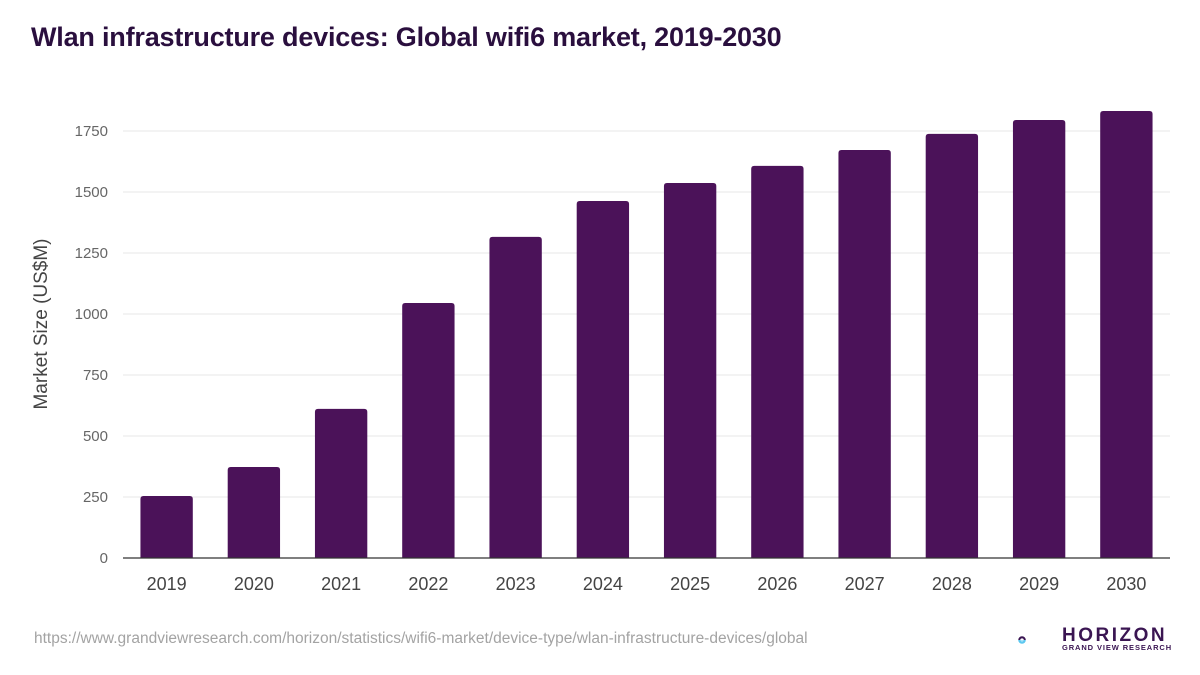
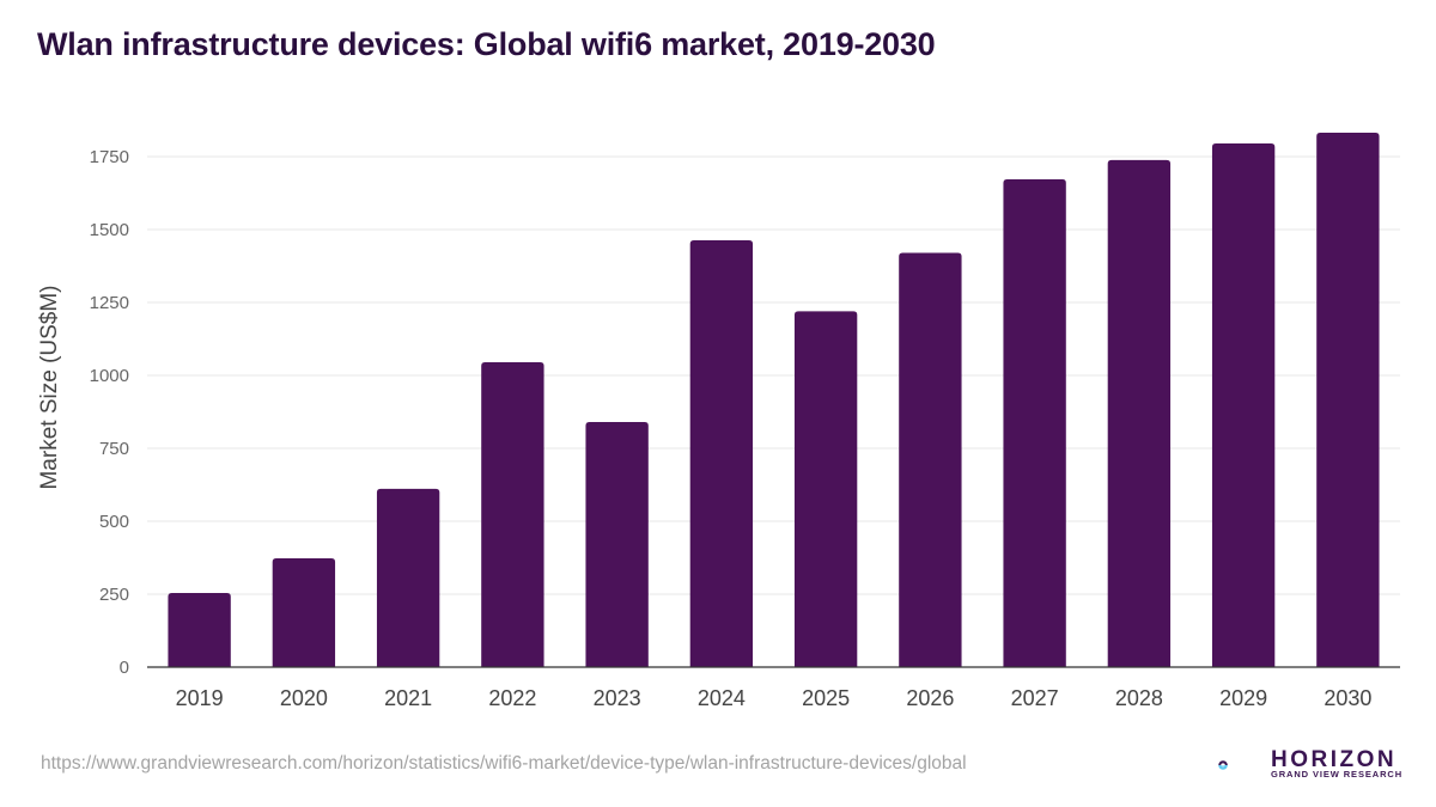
2023: 1320 -> 840
2025: 1540 -> 1220
2026: 1610 -> 1420
